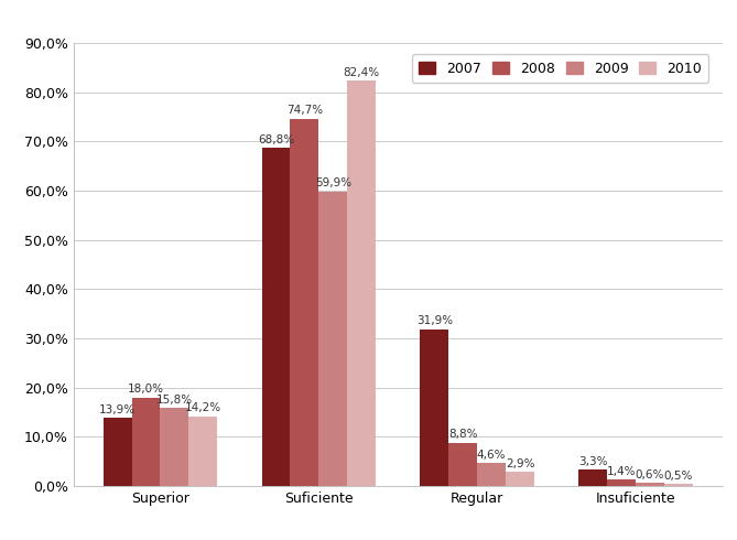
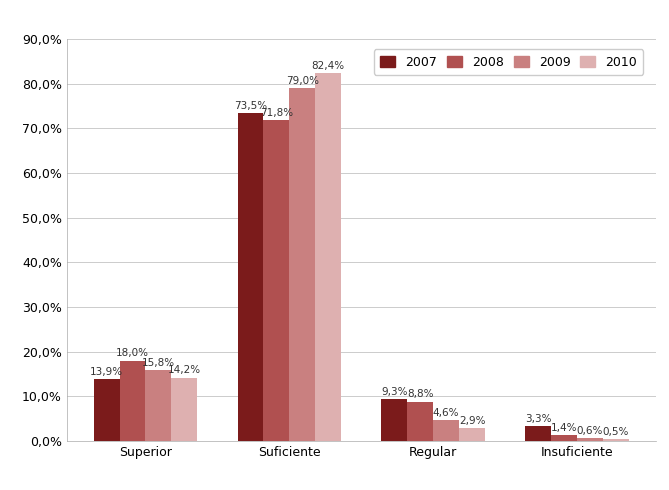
2007/Suficiente: 68,8% -> 73,5%
2008/Suficiente: 74,7% -> 71,8%
2009/Suficiente: 59,9% -> 79,0%
2007/Regular: 31,9% -> 9,3%
